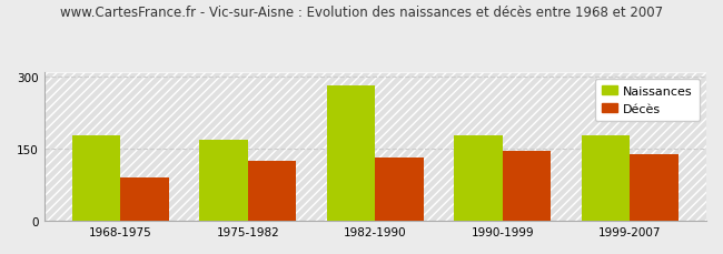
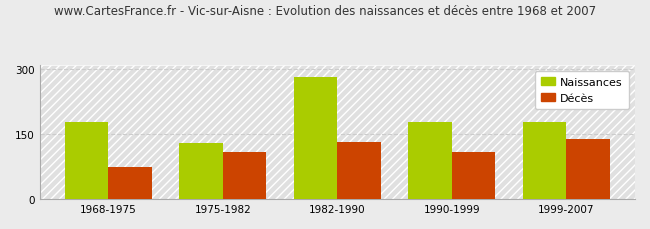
Décès/1968-1975: 90 -> 75
Naissances/1975-1982: 170 -> 130
Décès/1975-1982: 125 -> 110
Décès/1990-1999: 145 -> 110
